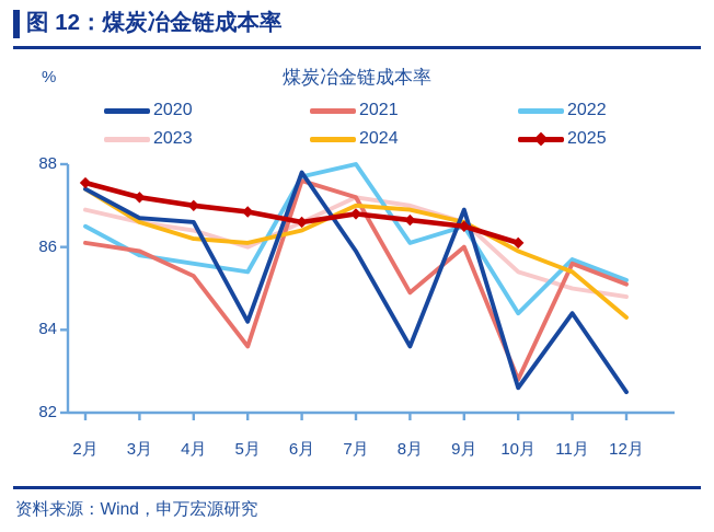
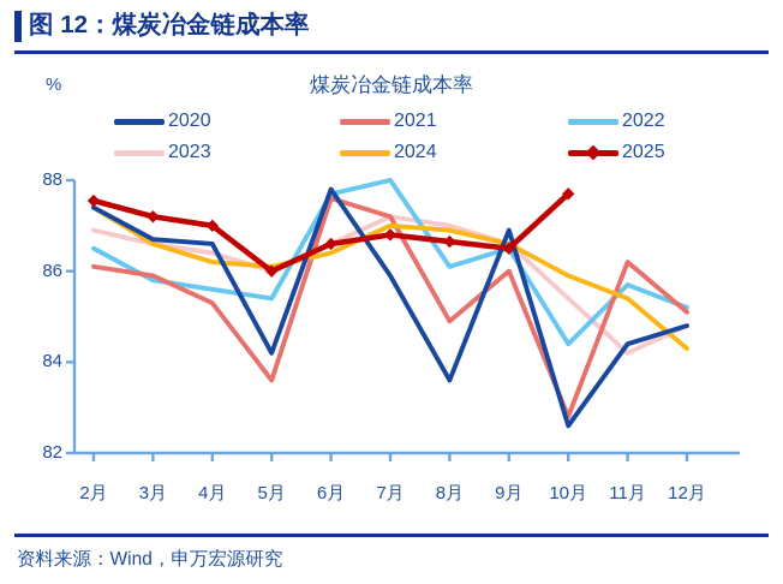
2025/5月: 86.8 -> 86.0
2025/10月: 86.1 -> 87.7
2021/11月: 85.6 -> 86.2
2023/11月: 85.0 -> 84.2
2020/12月: 82.5 -> 84.8
